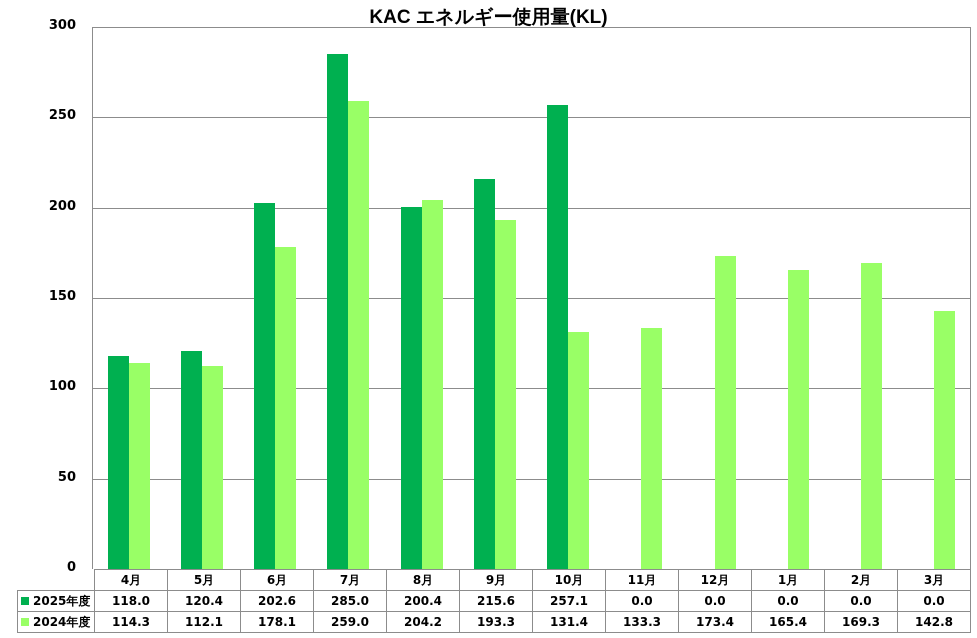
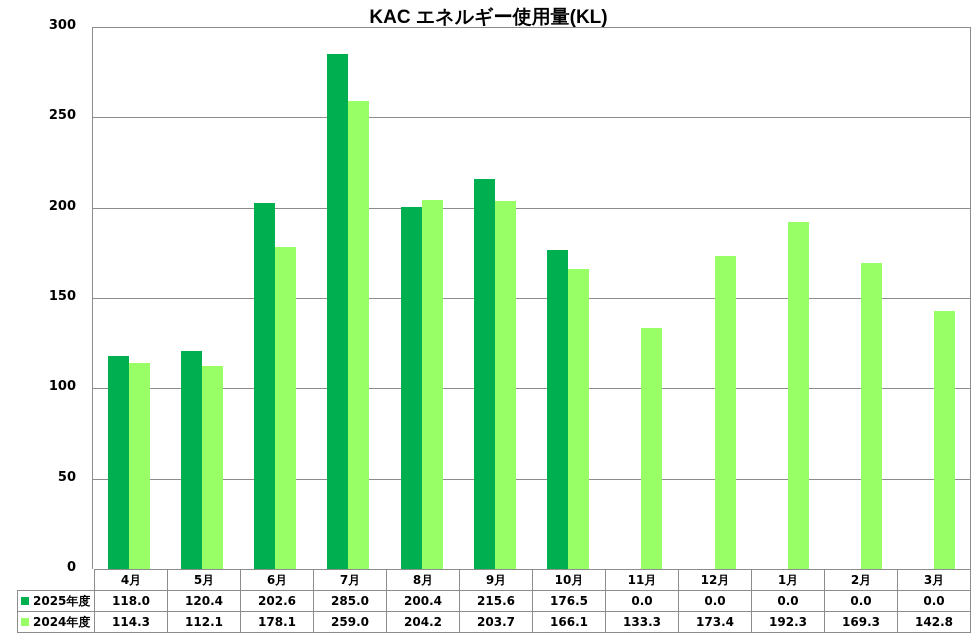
2024年度/9月: 193.3 -> 203.7
2025年度/10月: 257.1 -> 176.5
2024年度/10月: 131.4 -> 166.1
2024年度/1月: 165.4 -> 192.3
